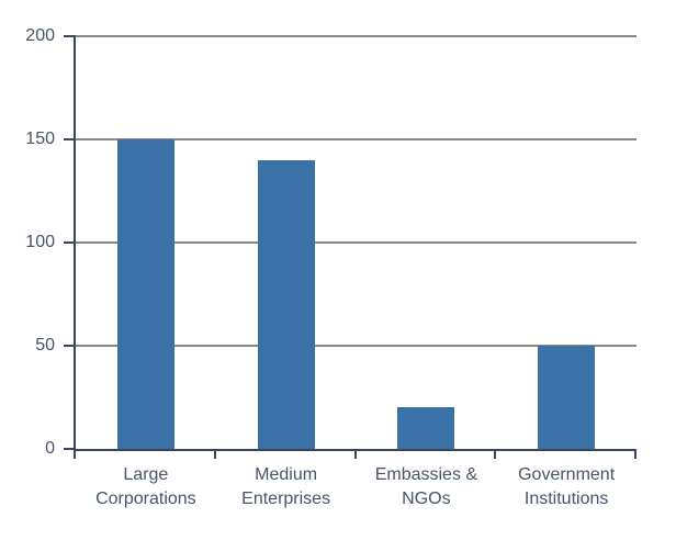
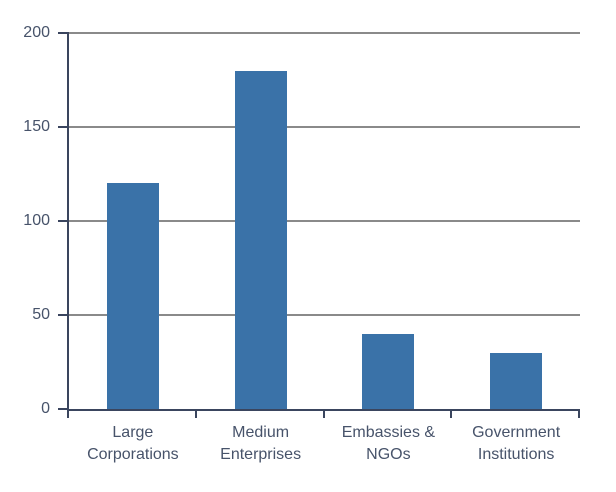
Large Corporations: 150 -> 120
Medium Enterprises: 140 -> 180
Embassies & NGOs: 20 -> 40
Government Institutions: 50 -> 30
